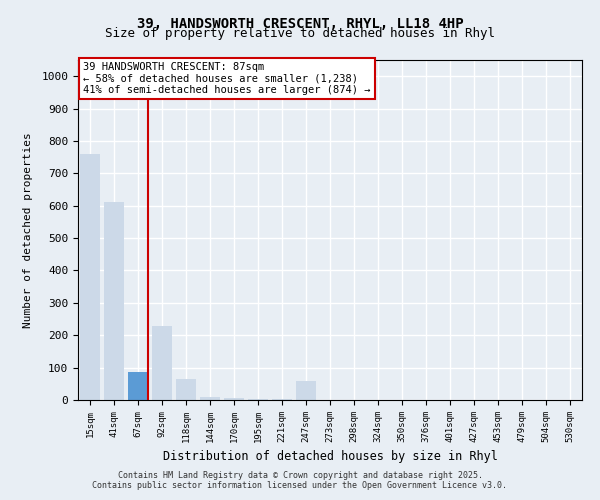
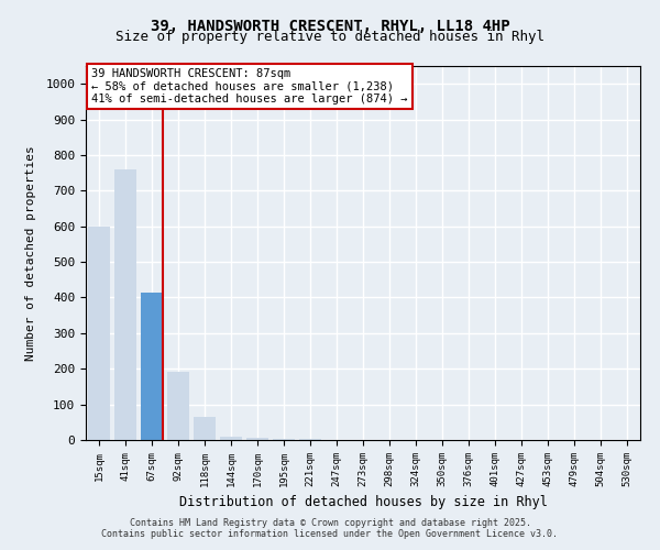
15sqm: 760 -> 600
41sqm: 610 -> 760
67sqm: 85 -> 415
92sqm: 230 -> 190
247sqm: 60 -> 1
